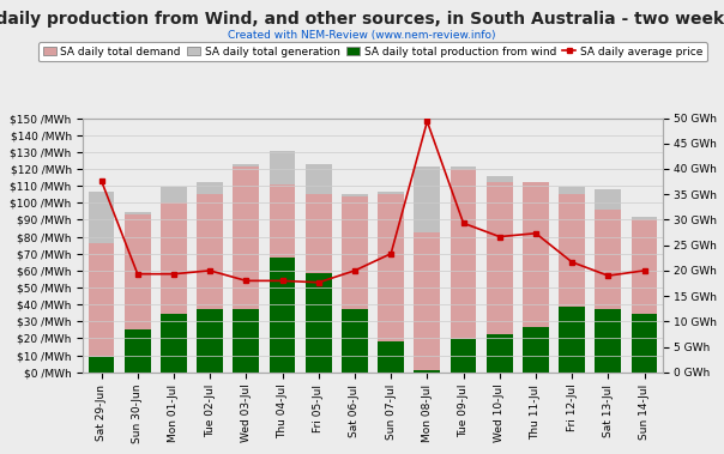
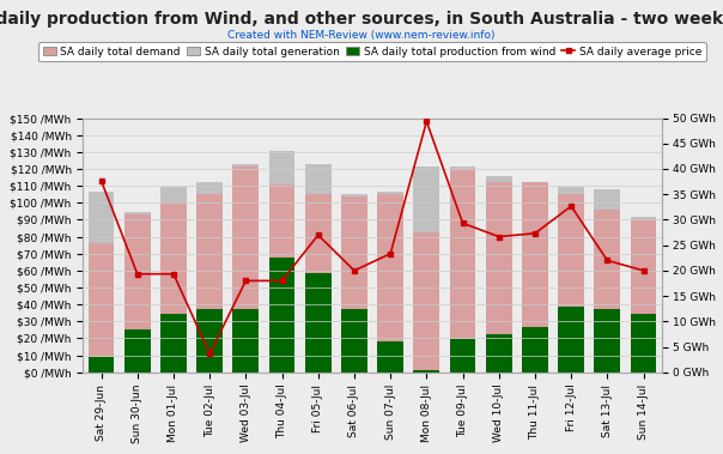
SA daily average price/Tue 02-Jul: $60 /MWh -> $11 /MWh
SA daily average price/Fri 05-Jul: $53 /MWh -> $81 /MWh
SA daily average price/Fri 12-Jul: $65 /MWh -> $98 /MWh
SA daily average price/Sat 13-Jul: $57 /MWh -> $66 /MWh
